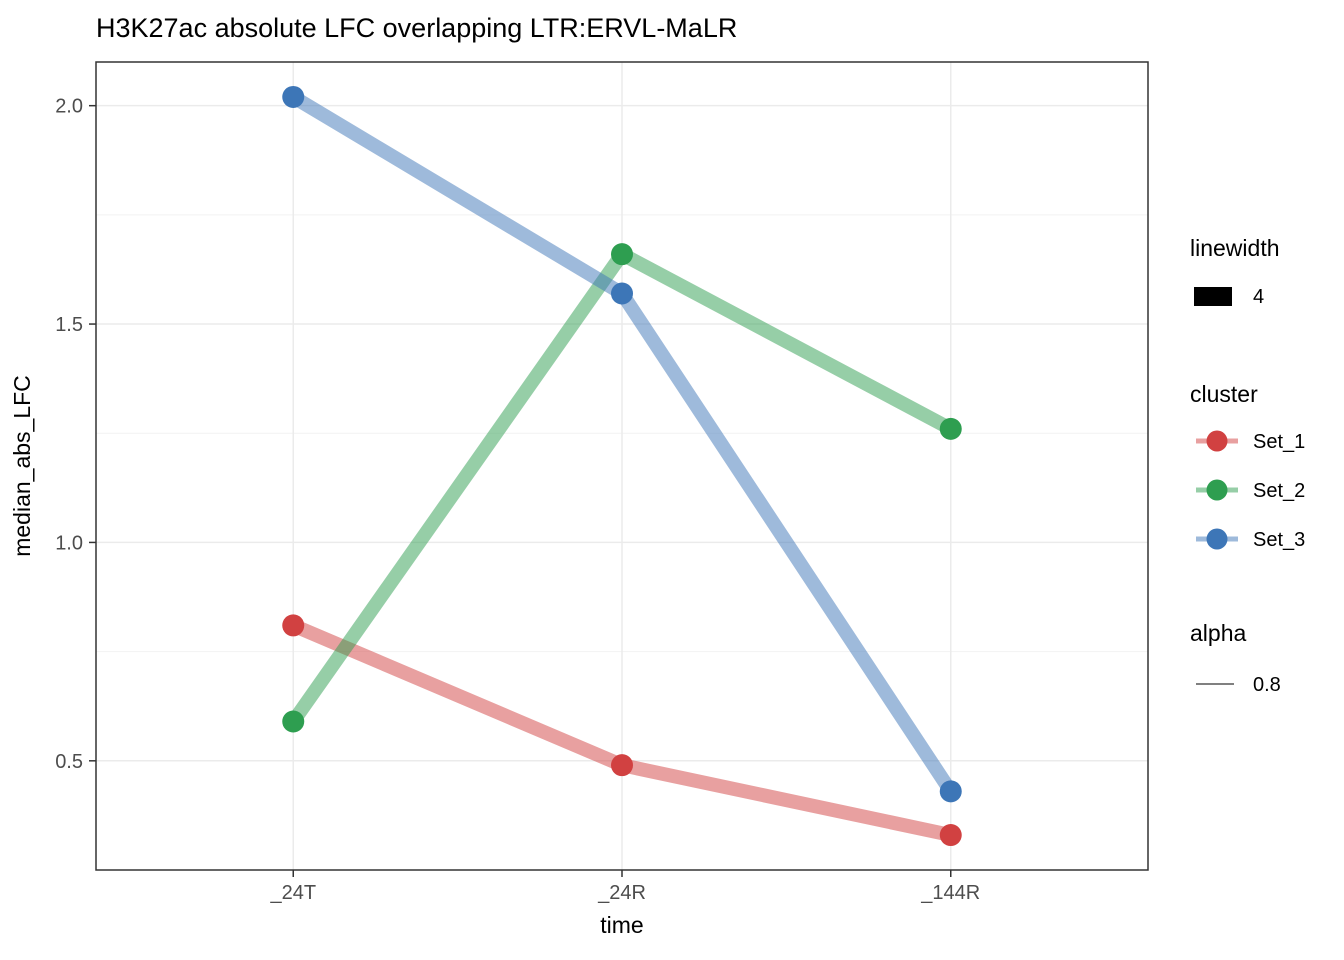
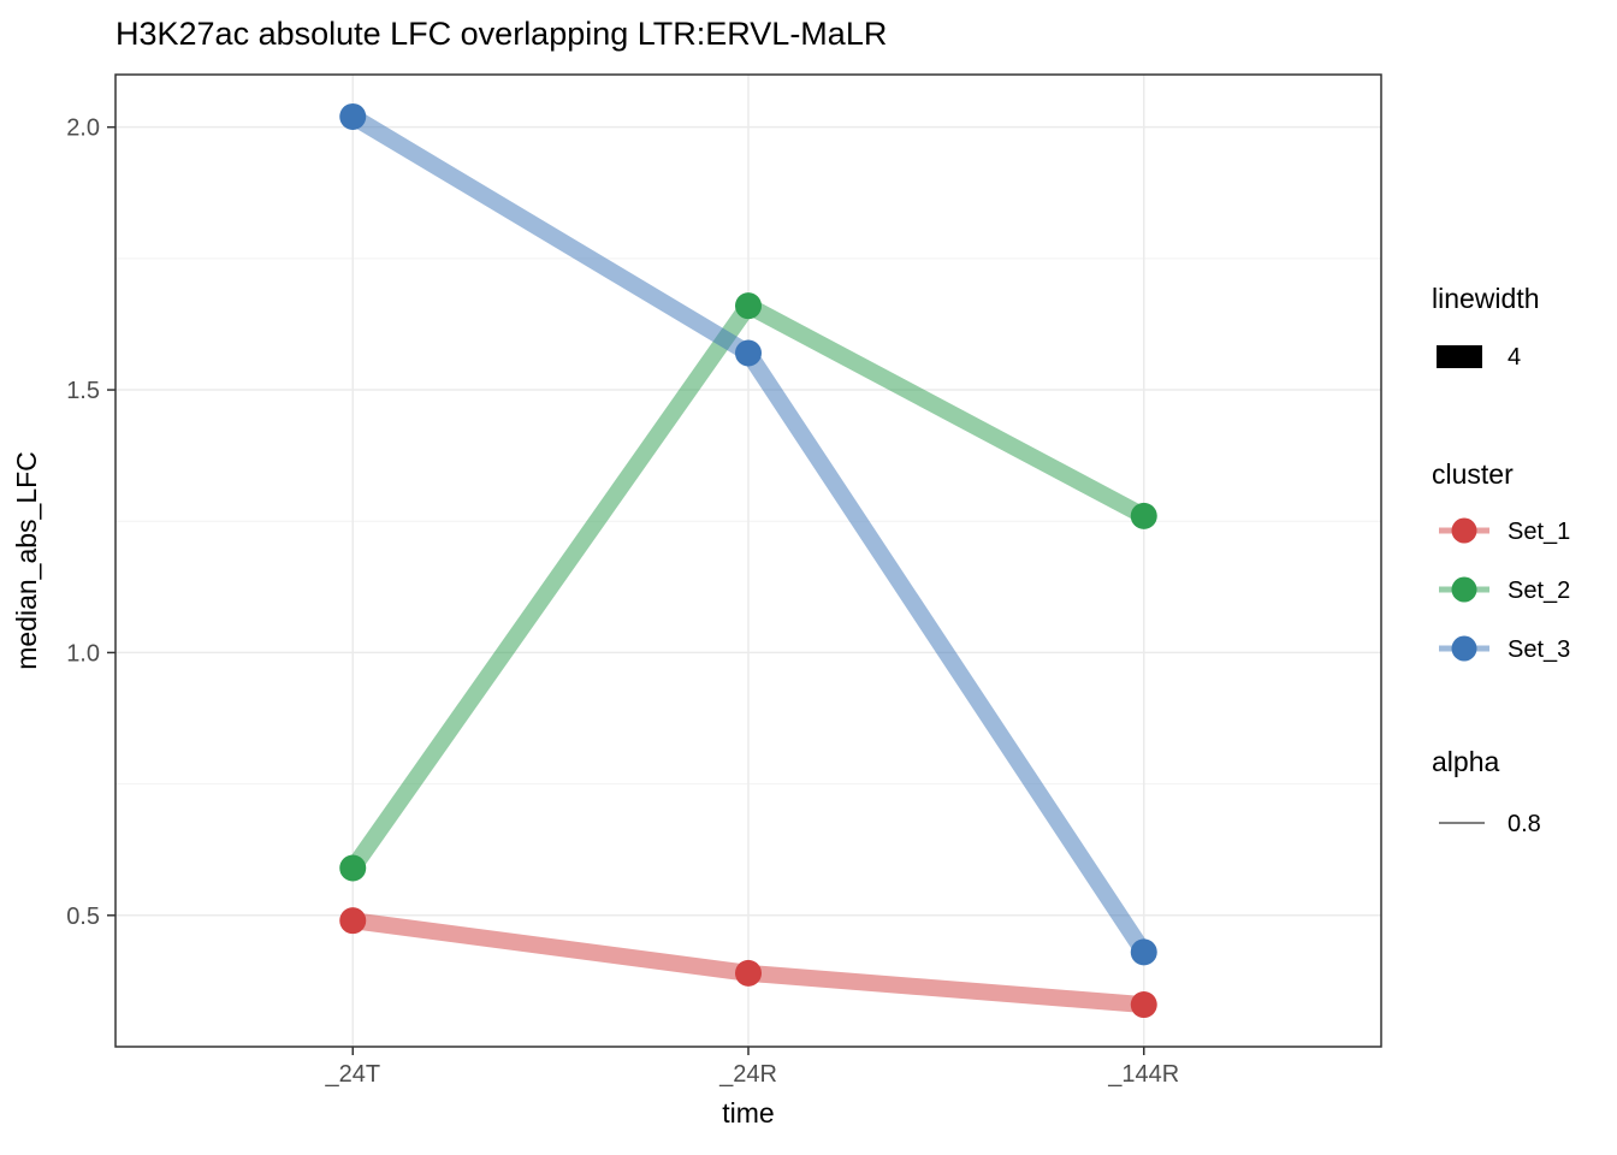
Set_1/_24T: 0.81 -> 0.49
Set_1/_24R: 0.49 -> 0.39
